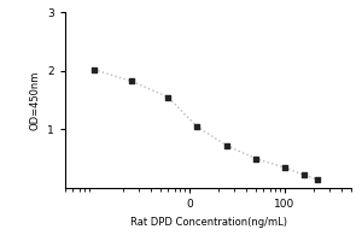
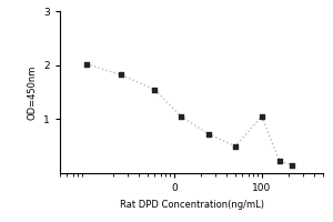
100: 0.35 -> 1.05
